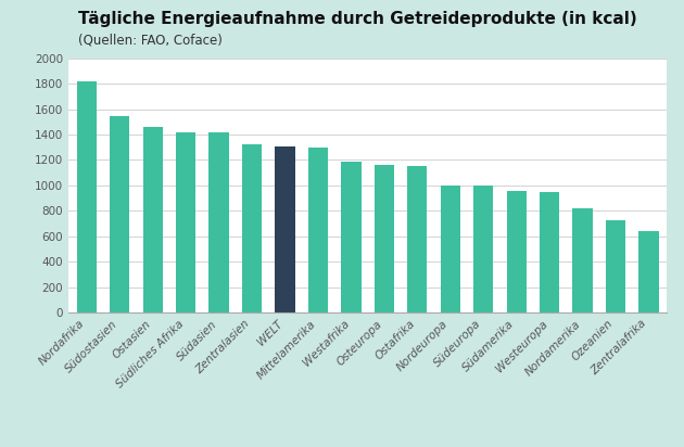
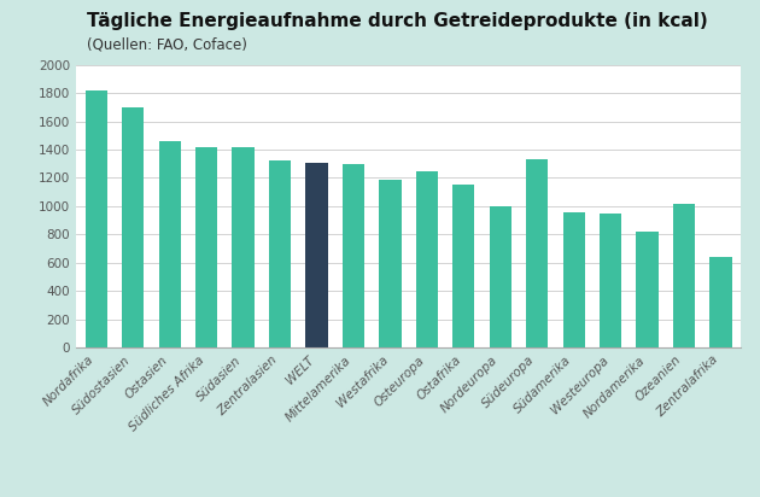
Südostasien: 1540 -> 1700
Osteuropa: 1160 -> 1250
Südeuropa: 1000 -> 1330
Ozeanien: 730 -> 1020
